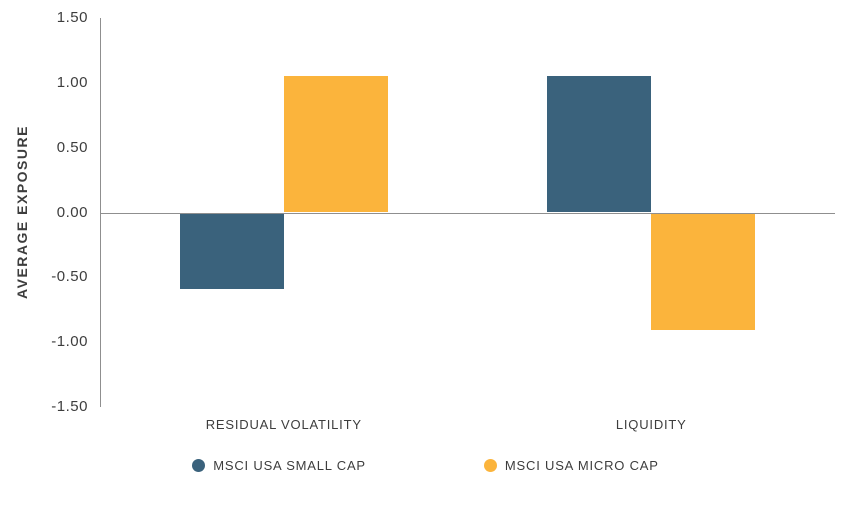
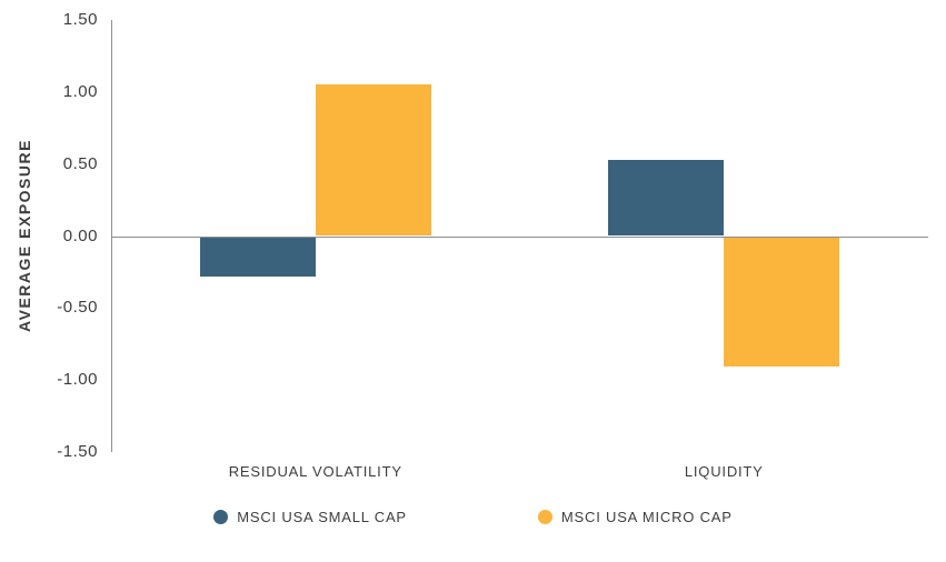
MSCI USA SMALL CAP/RESIDUAL VOLATILITY: -0.58 -> -0.27
MSCI USA SMALL CAP/LIQUIDITY: 1.05 -> 0.53
